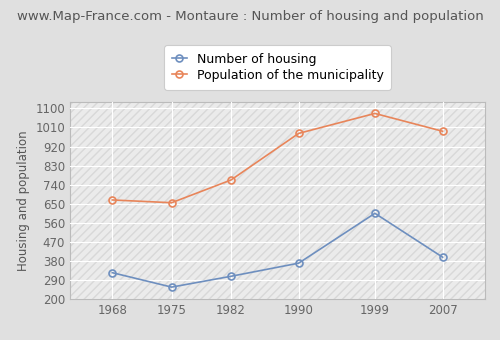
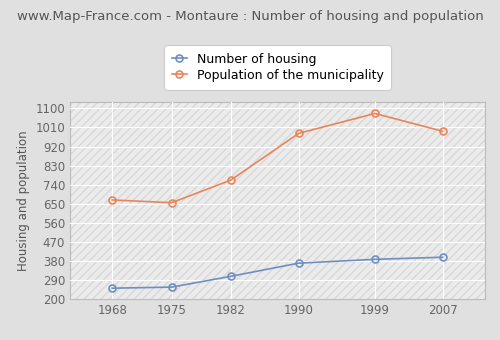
Number of housing/1968: 325 -> 252
Number of housing/1999: 605 -> 388
